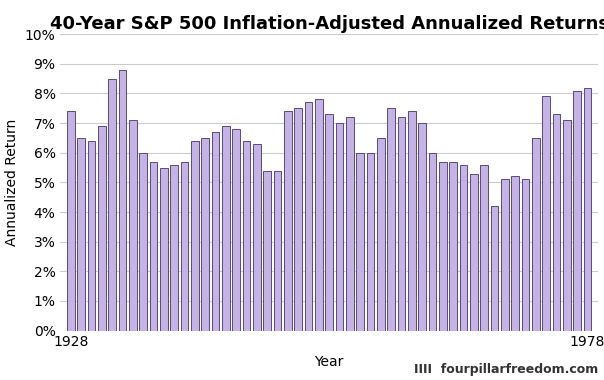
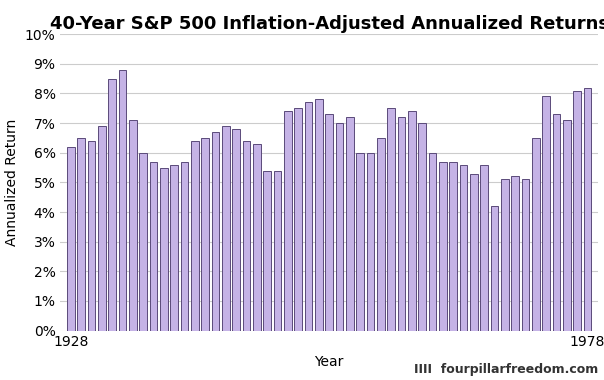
1928: 7.4% -> 6.2%
